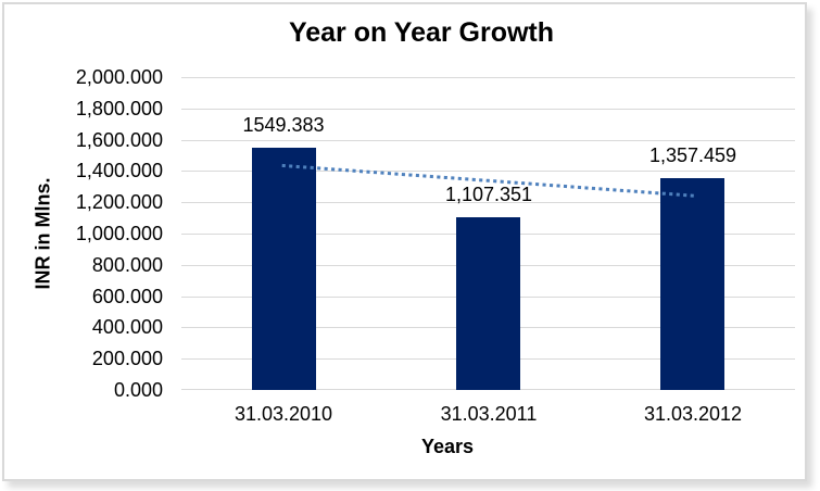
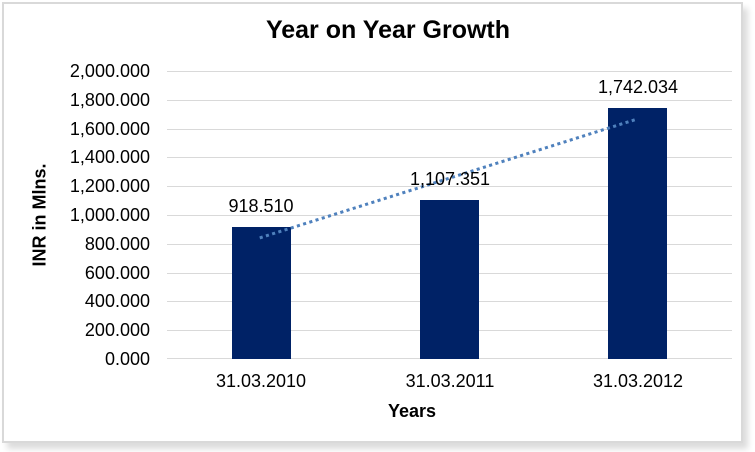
31.03.2010: 1549.383 -> 918.510
31.03.2012: 1,357.459 -> 1,742.034
